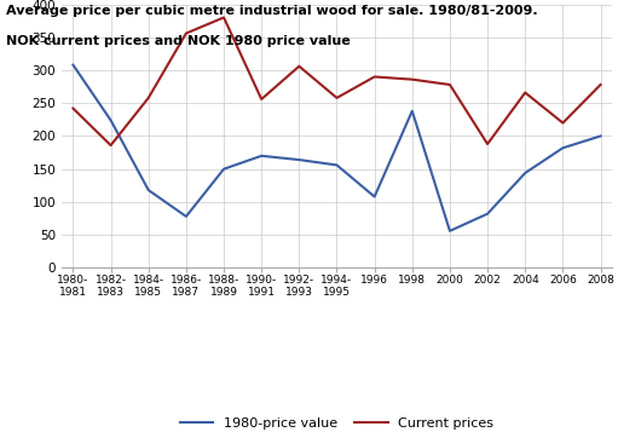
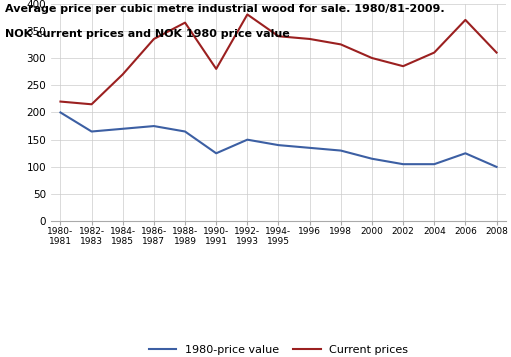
Current prices/1980- 1981: 242 -> 220
1980-price value/1980- 1981: 308 -> 200
Current prices/1982- 1983: 186 -> 215
1980-price value/1982- 1983: 224 -> 165
Current prices/1984- 1985: 258 -> 270
1980-price value/1984- 1985: 118 -> 170
Current prices/1986- 1987: 356 -> 335
1980-price value/1986- 1987: 78 -> 175
Current prices/1988- 1989: 380 -> 365
1980-price value/1988- 1989: 150 -> 165
Current prices/1990- 1991: 256 -> 280
1980-price value/1990- 1991: 170 -> 125
Current prices/1992- 1993: 306 -> 380
1980-price value/1992- 1993: 164 -> 150
Current prices/1994- 1995: 258 -> 340
1980-price value/1994- 1995: 156 -> 140
Current prices/1996: 290 -> 335
1980-price value/1996: 108 -> 135
Current prices/1998: 286 -> 325
1980-price value/1998: 238 -> 130
Current prices/2000: 278 -> 300
1980-price value/2000: 56 -> 115
Current prices/2002: 188 -> 285
1980-price value/2002: 82 -> 105
Current prices/2004: 266 -> 310
1980-price value/2004: 144 -> 105
Current prices/2006: 220 -> 370
1980-price value/2006: 182 -> 125
Current prices/2008: 278 -> 310
1980-price value/2008: 200 -> 100
